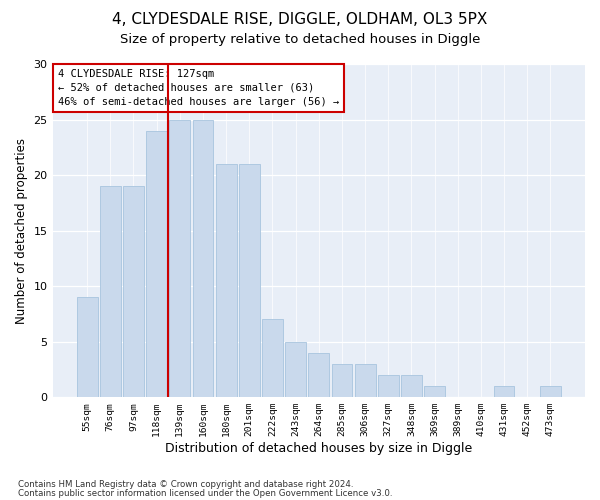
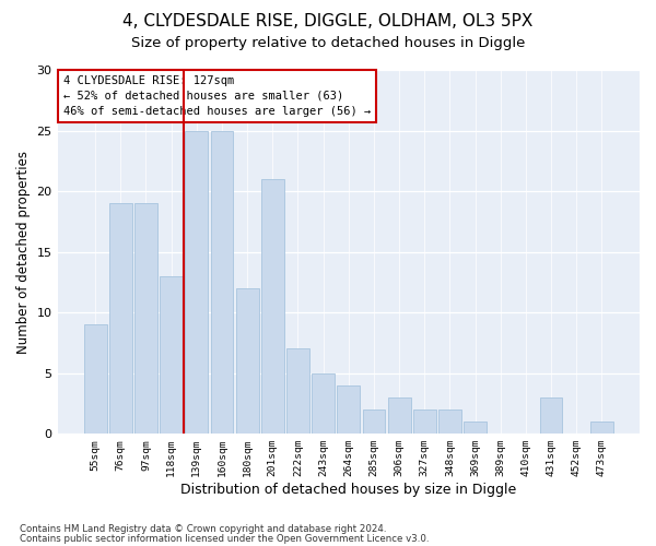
118sqm: 24 -> 13
180sqm: 21 -> 12
285sqm: 3 -> 2
431sqm: 1 -> 3
